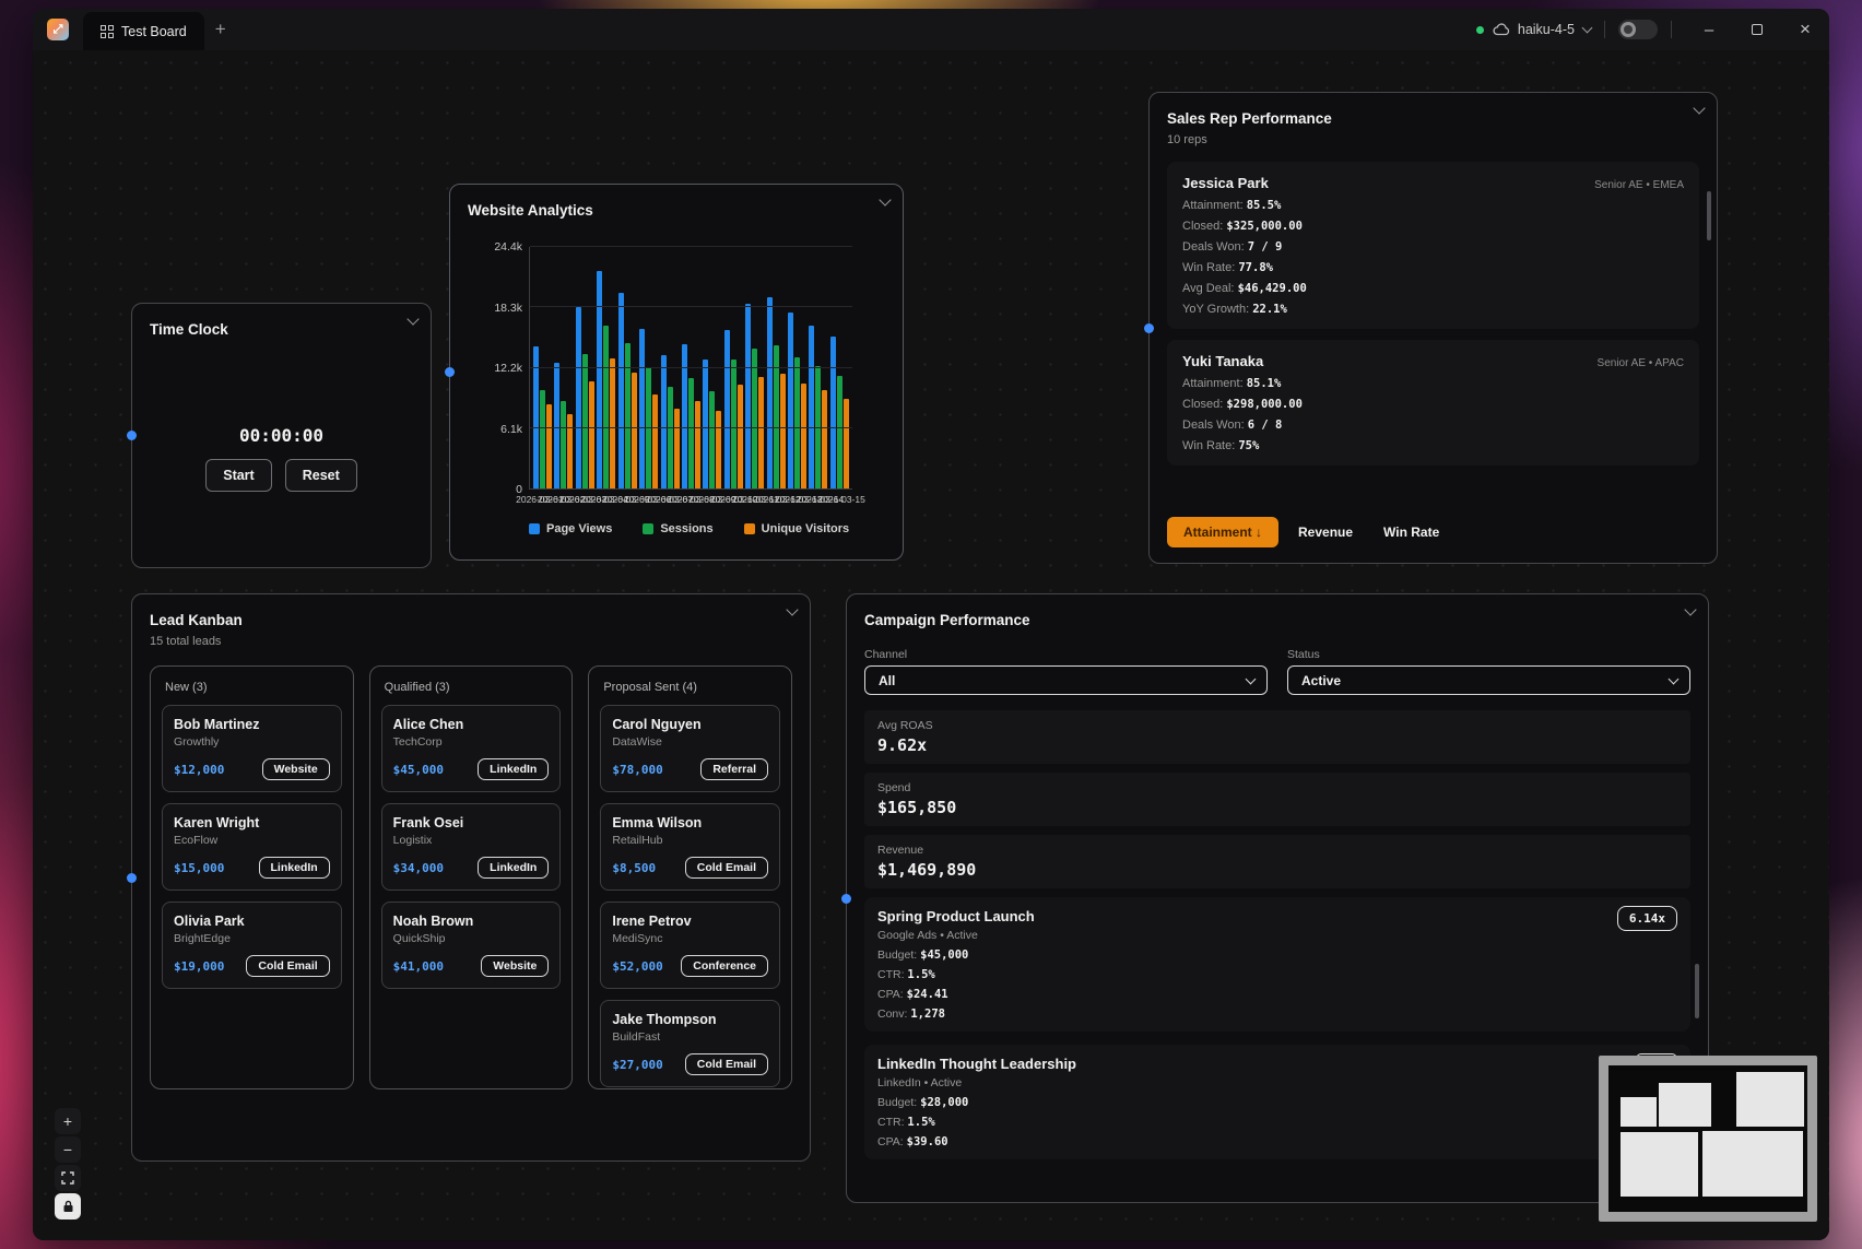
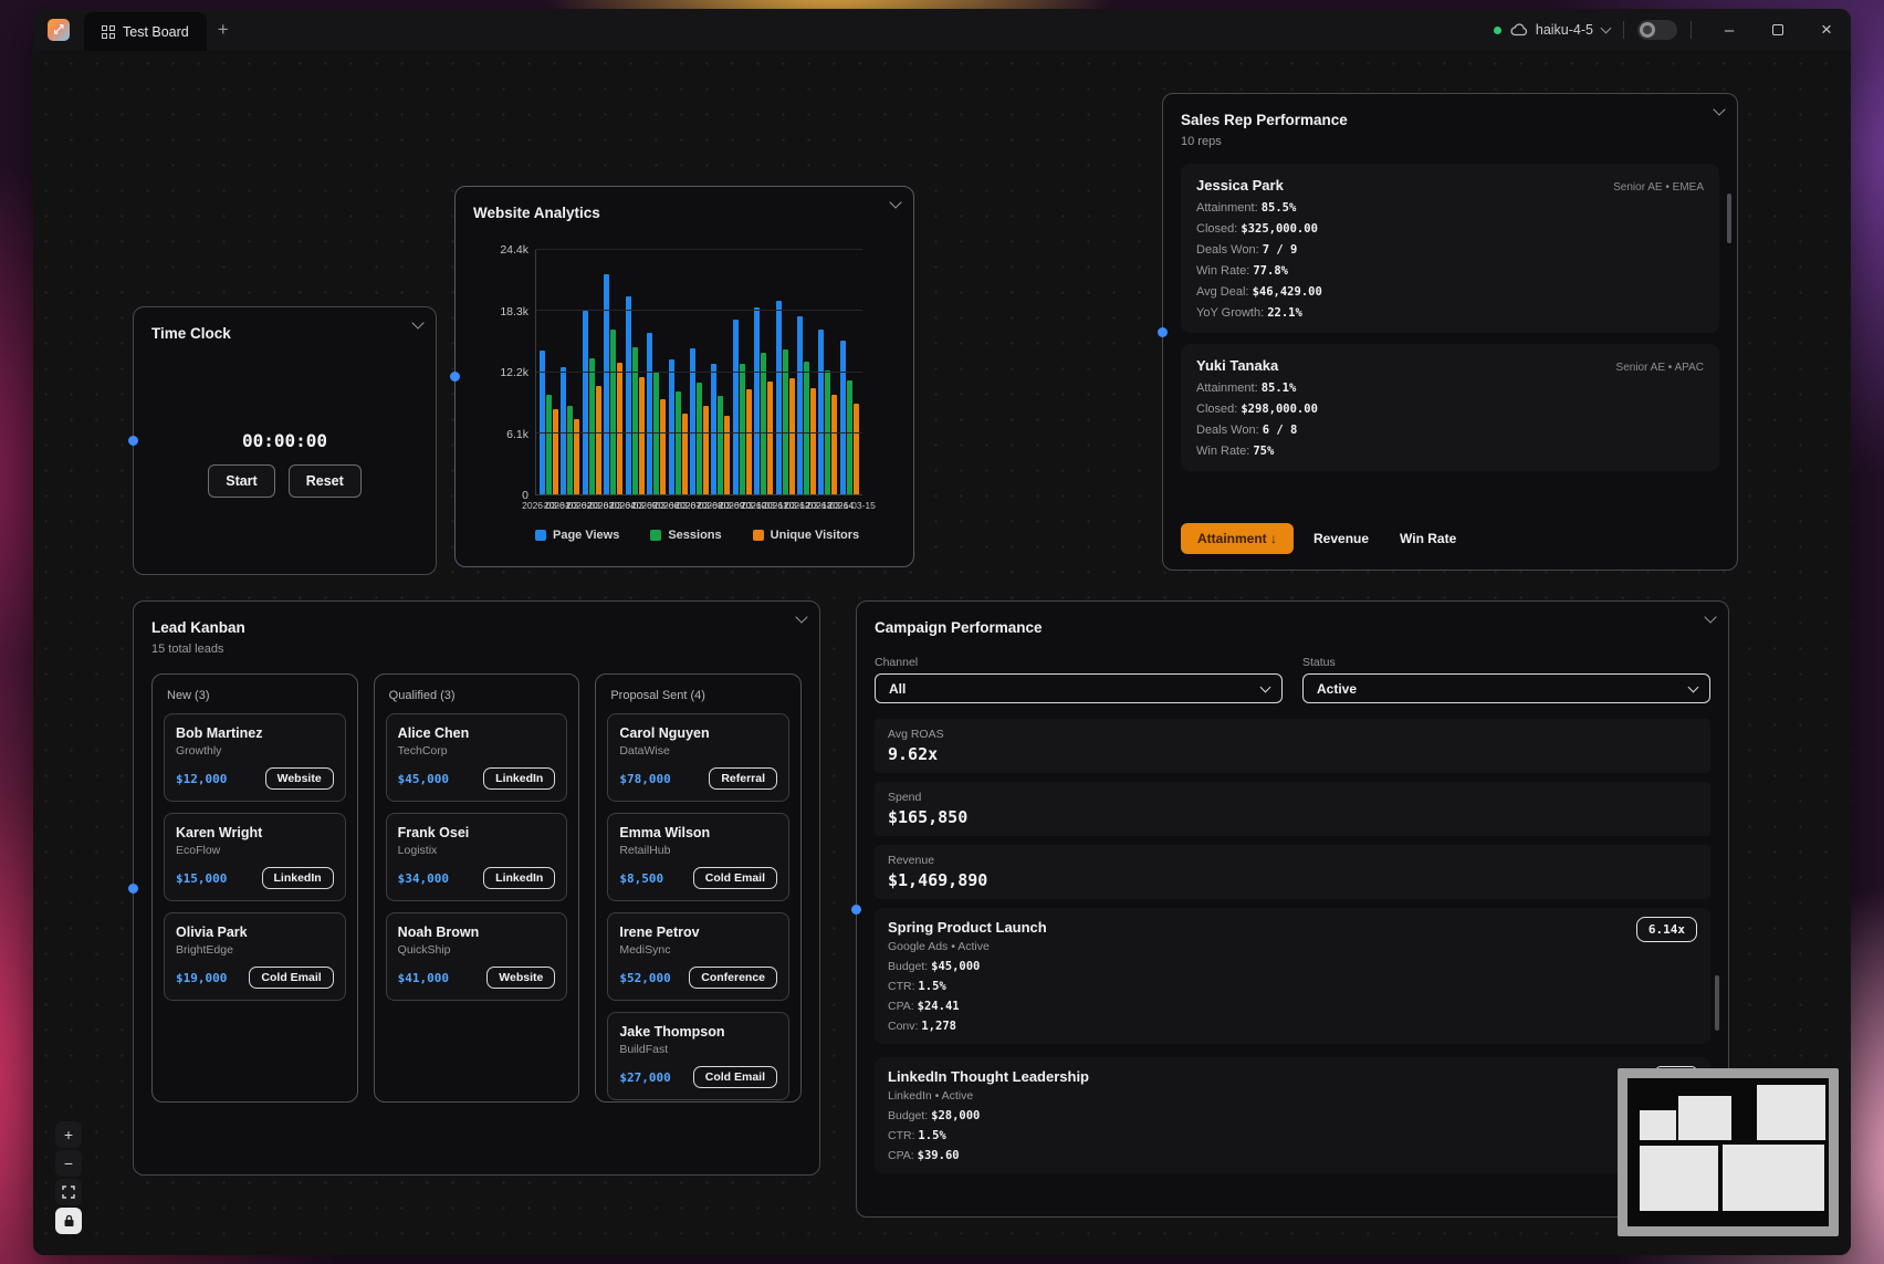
Page Views/2026-03-10: 16k -> 18k
